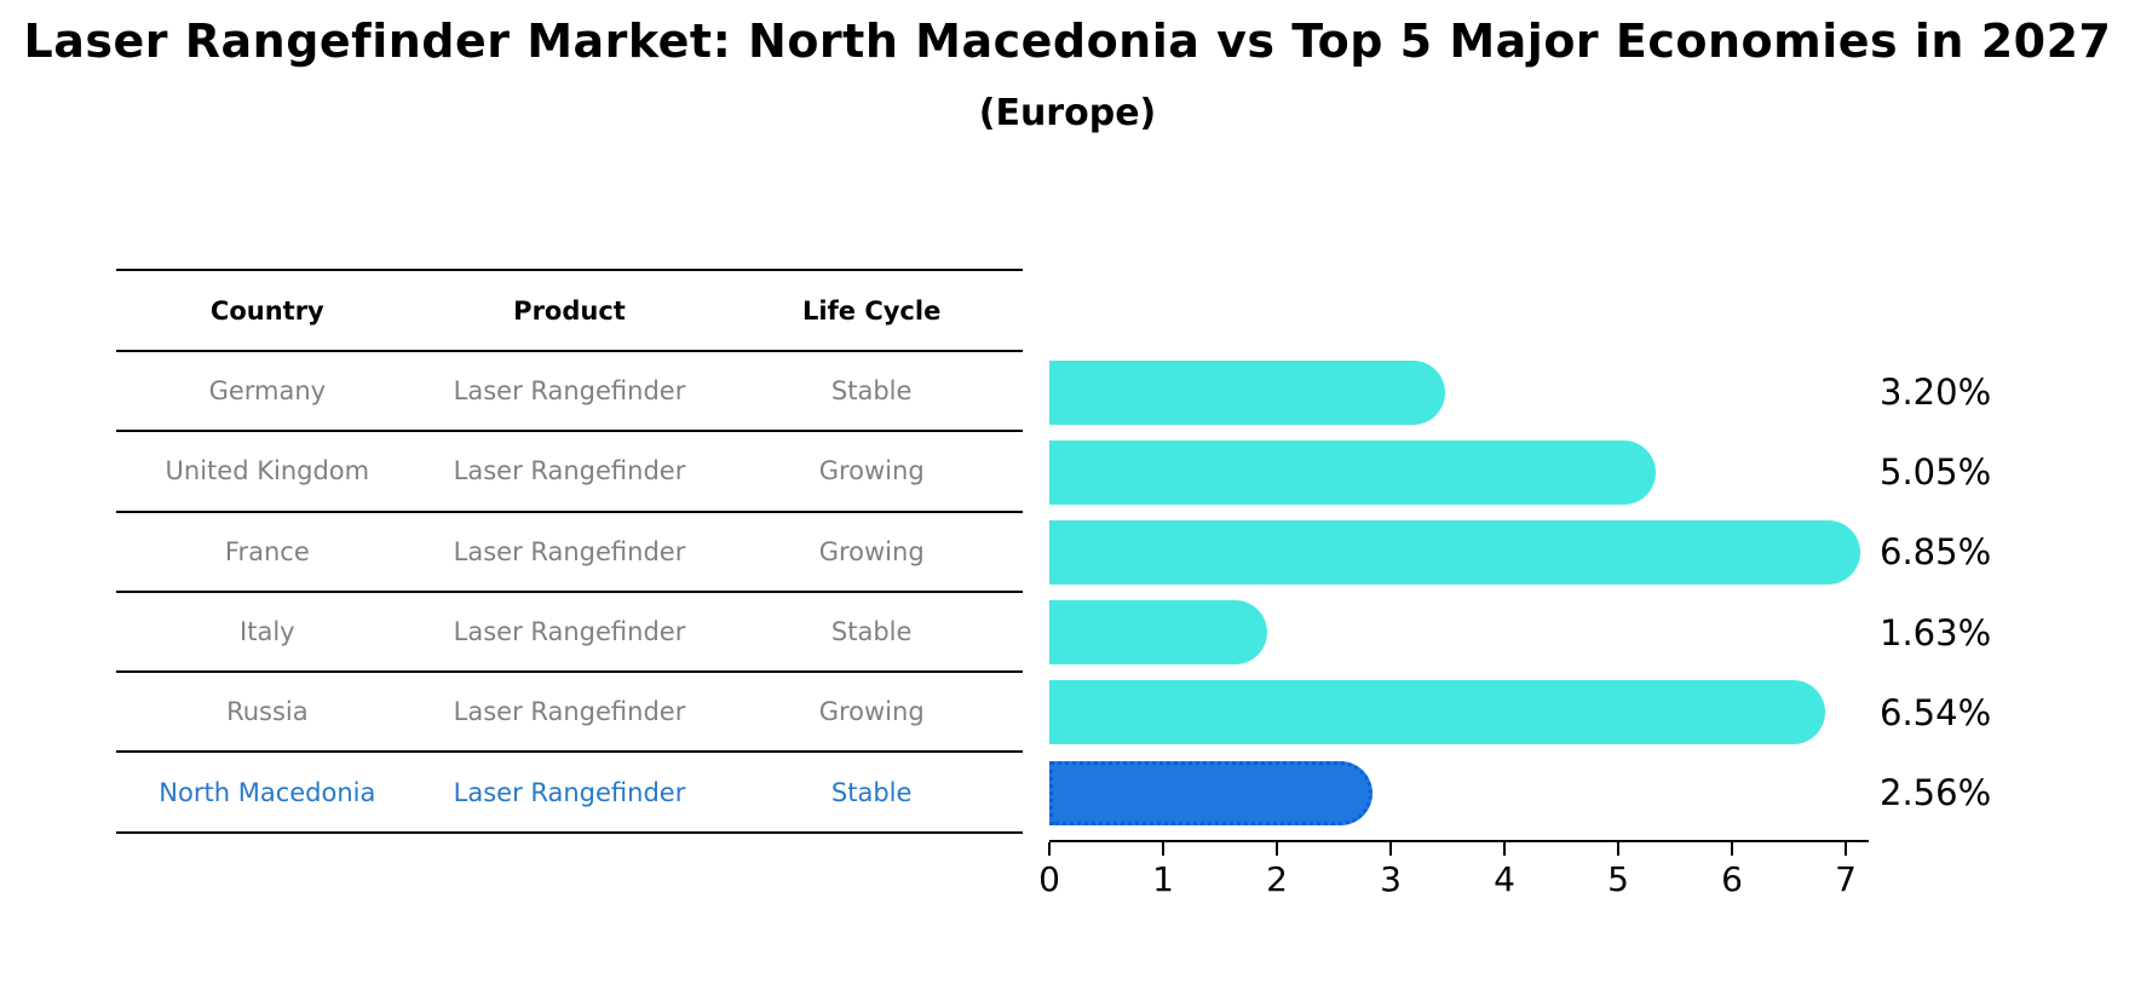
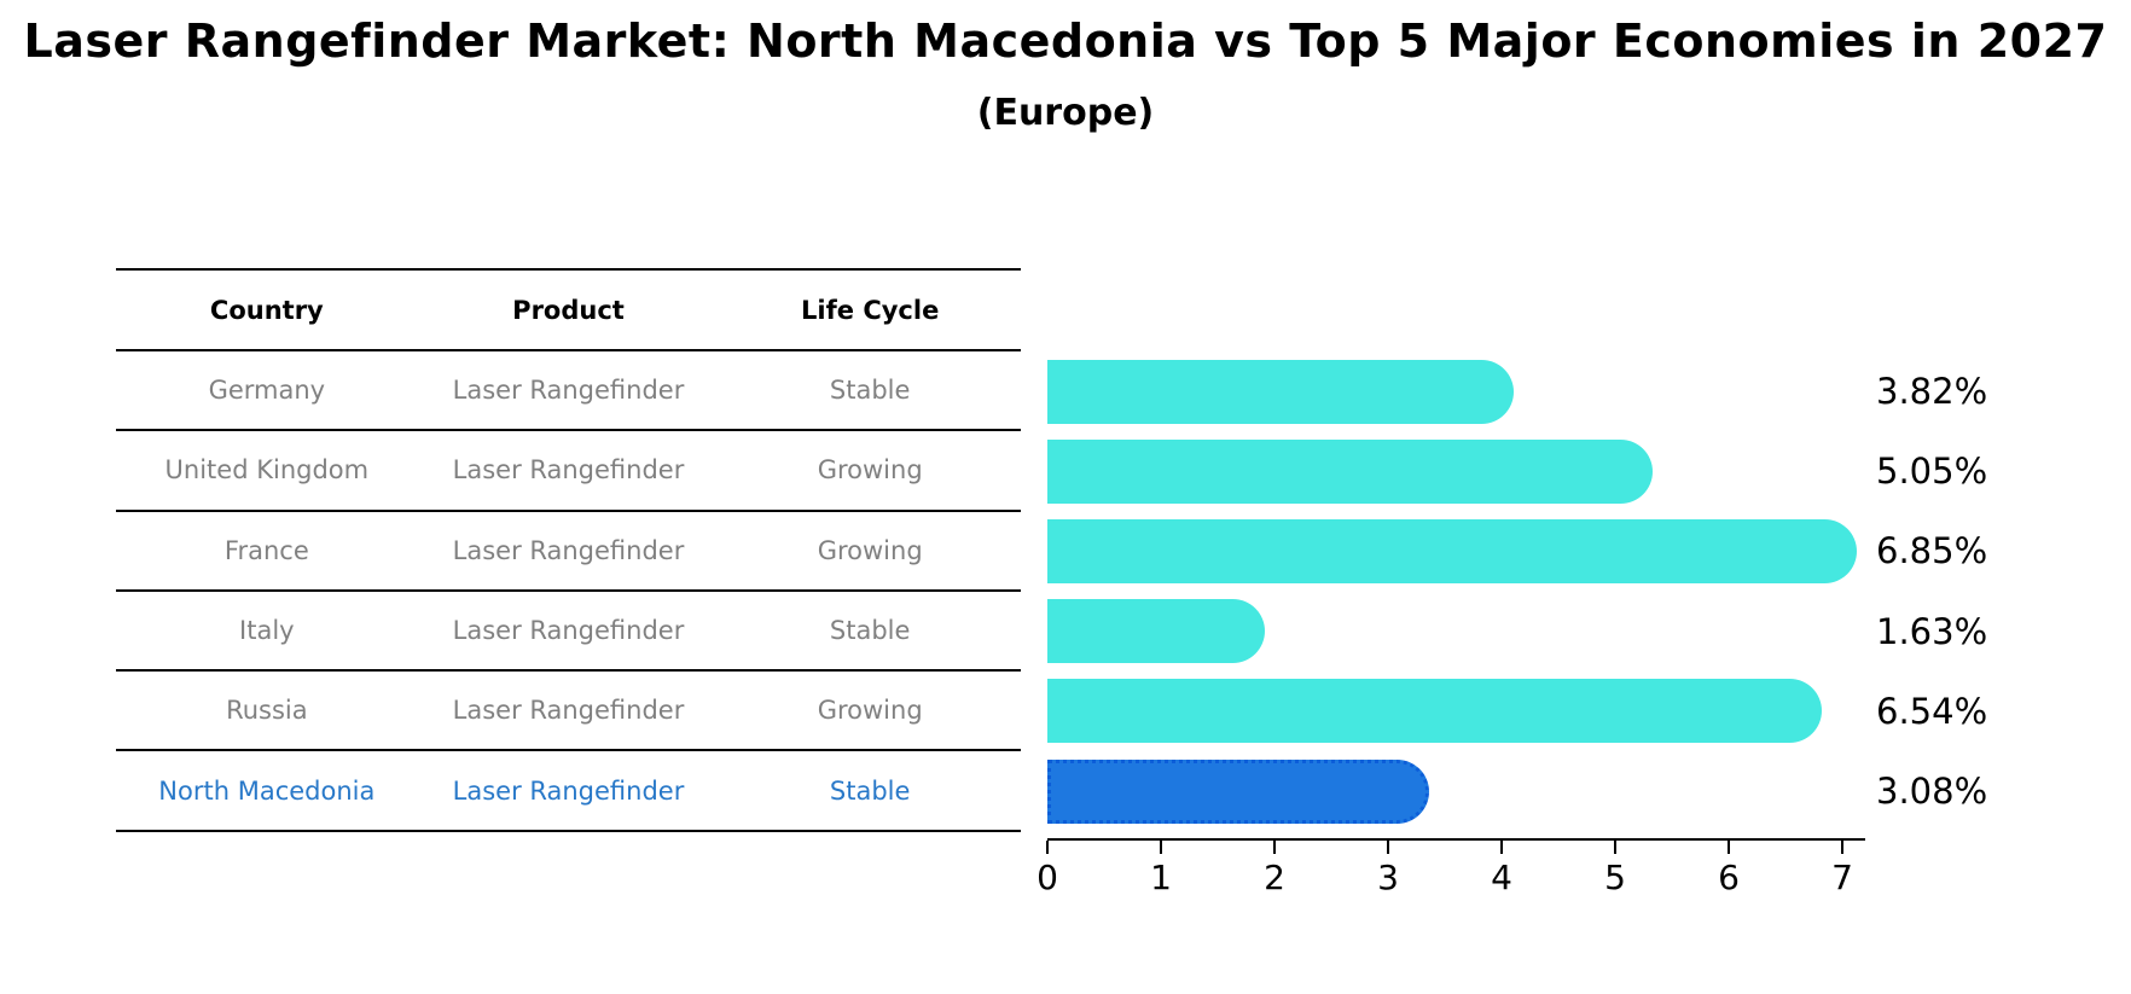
Germany: 3.20% -> 3.82%
North Macedonia: 2.56% -> 3.08%
